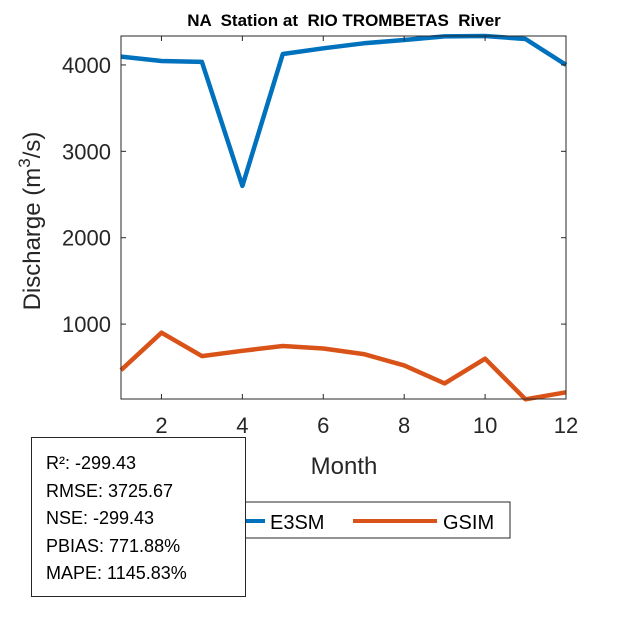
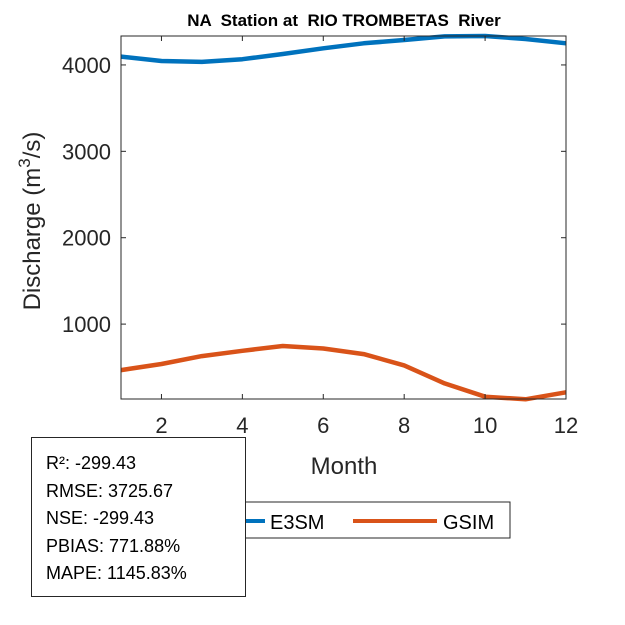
GSIM/2: 900 -> 500
E3SM/4: 2600 -> 4100
GSIM/10: 600 -> 200
E3SM/12: 4000 -> 4200
